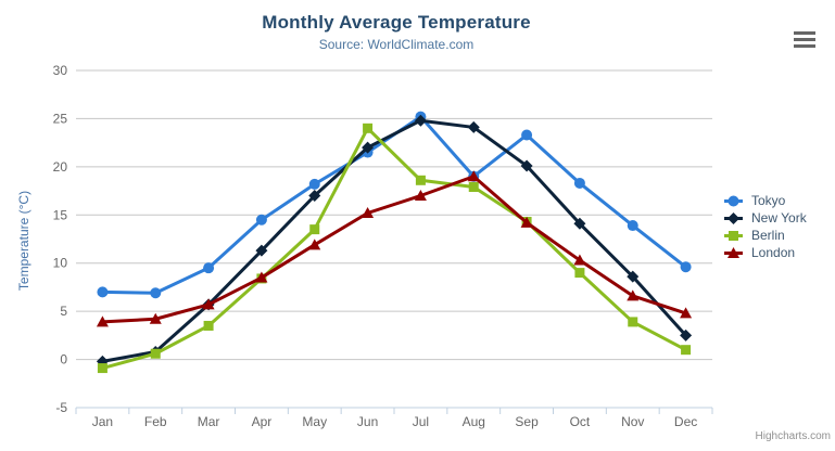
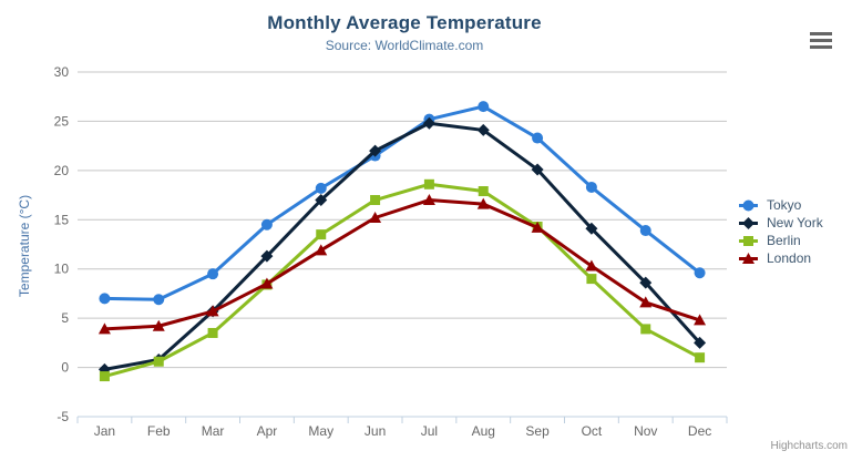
Berlin/Jun: 24 -> 17
Tokyo/Aug: 19 -> 26
London/Aug: 19 -> 17
